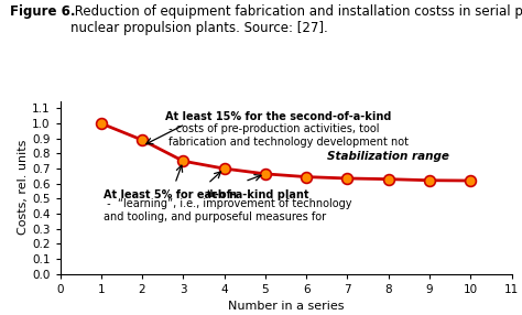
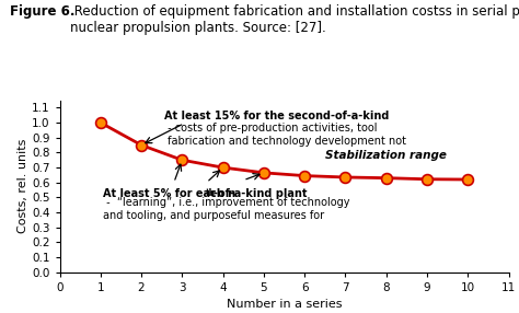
2: 0.89 -> 0.85
